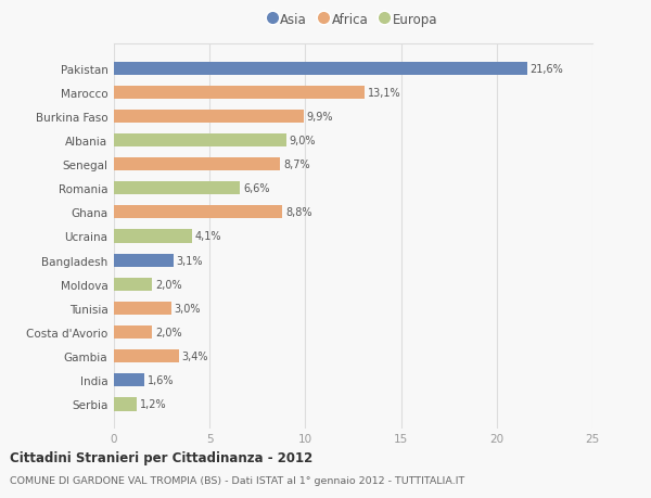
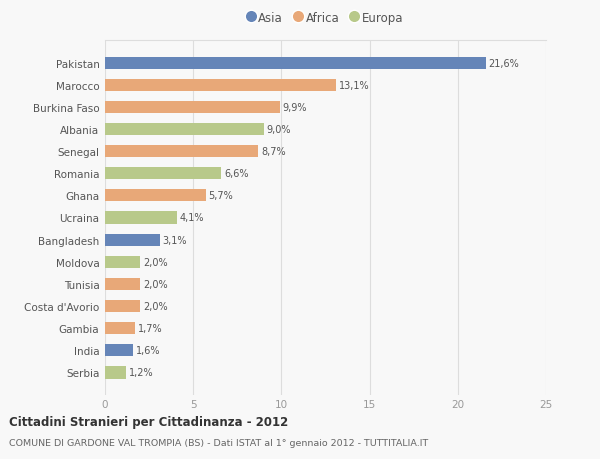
Ghana: 8,8% -> 5,7%
Tunisia: 3,0% -> 2,0%
Gambia: 3,4% -> 1,7%
